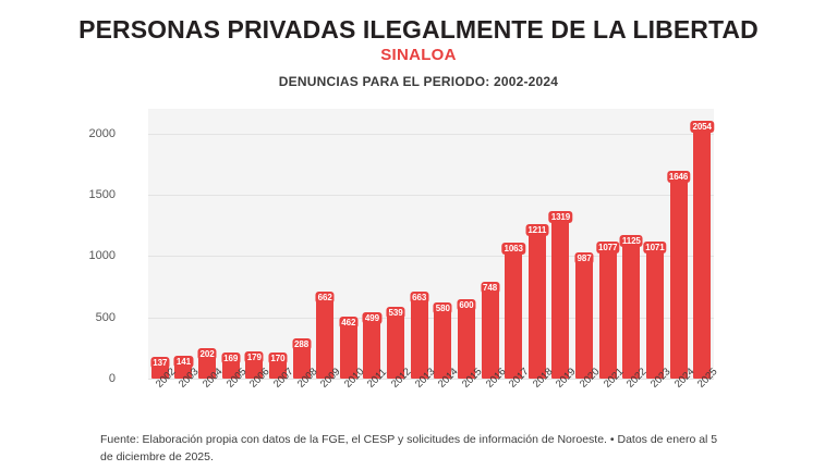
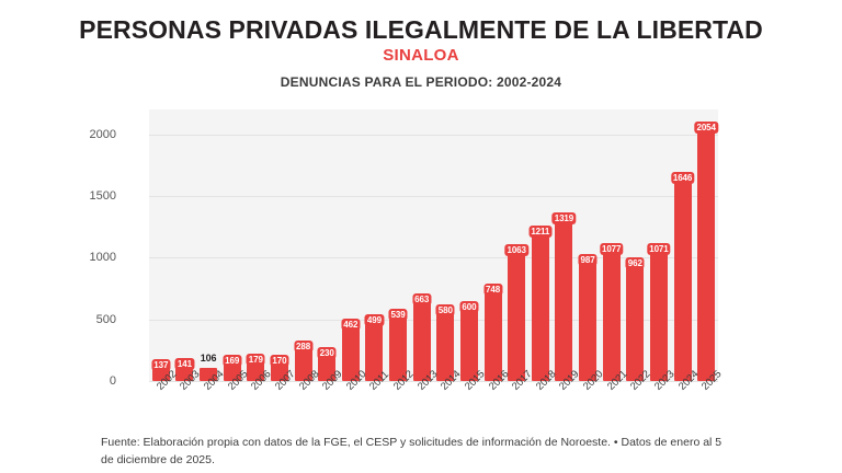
2004: 202 -> 106
2009: 662 -> 230
2022: 1125 -> 962
